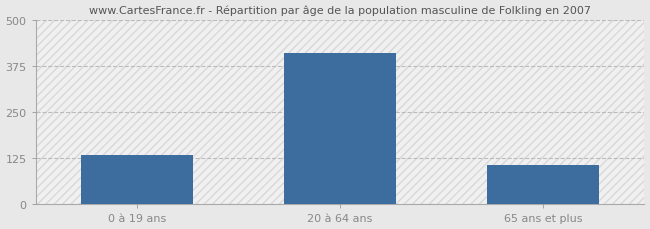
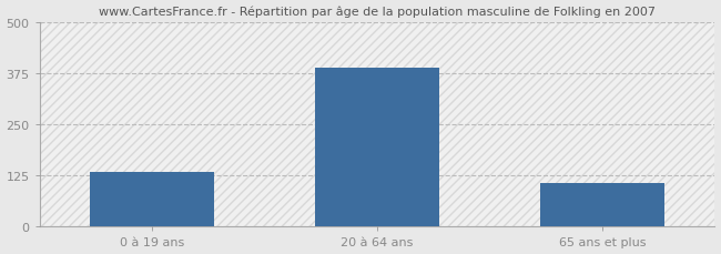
20 à 64 ans: 410 -> 390
